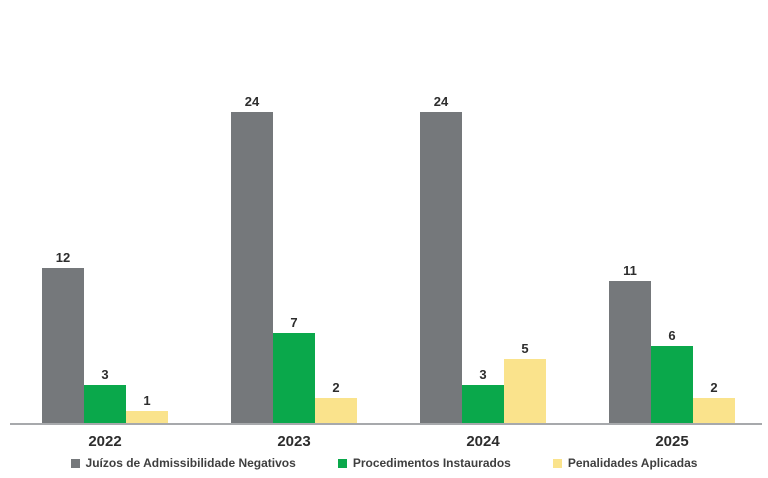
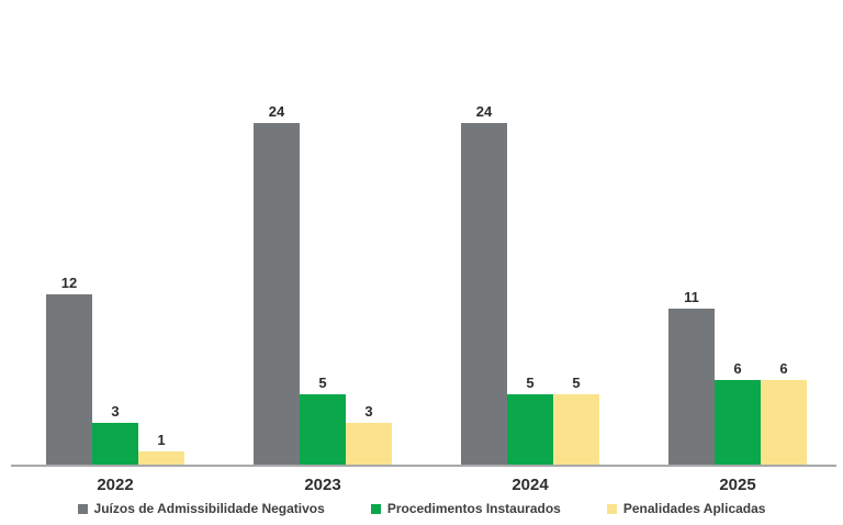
Procedimentos Instaurados/2023: 7 -> 5
Penalidades Aplicadas/2023: 2 -> 3
Procedimentos Instaurados/2024: 3 -> 5
Penalidades Aplicadas/2025: 2 -> 6
